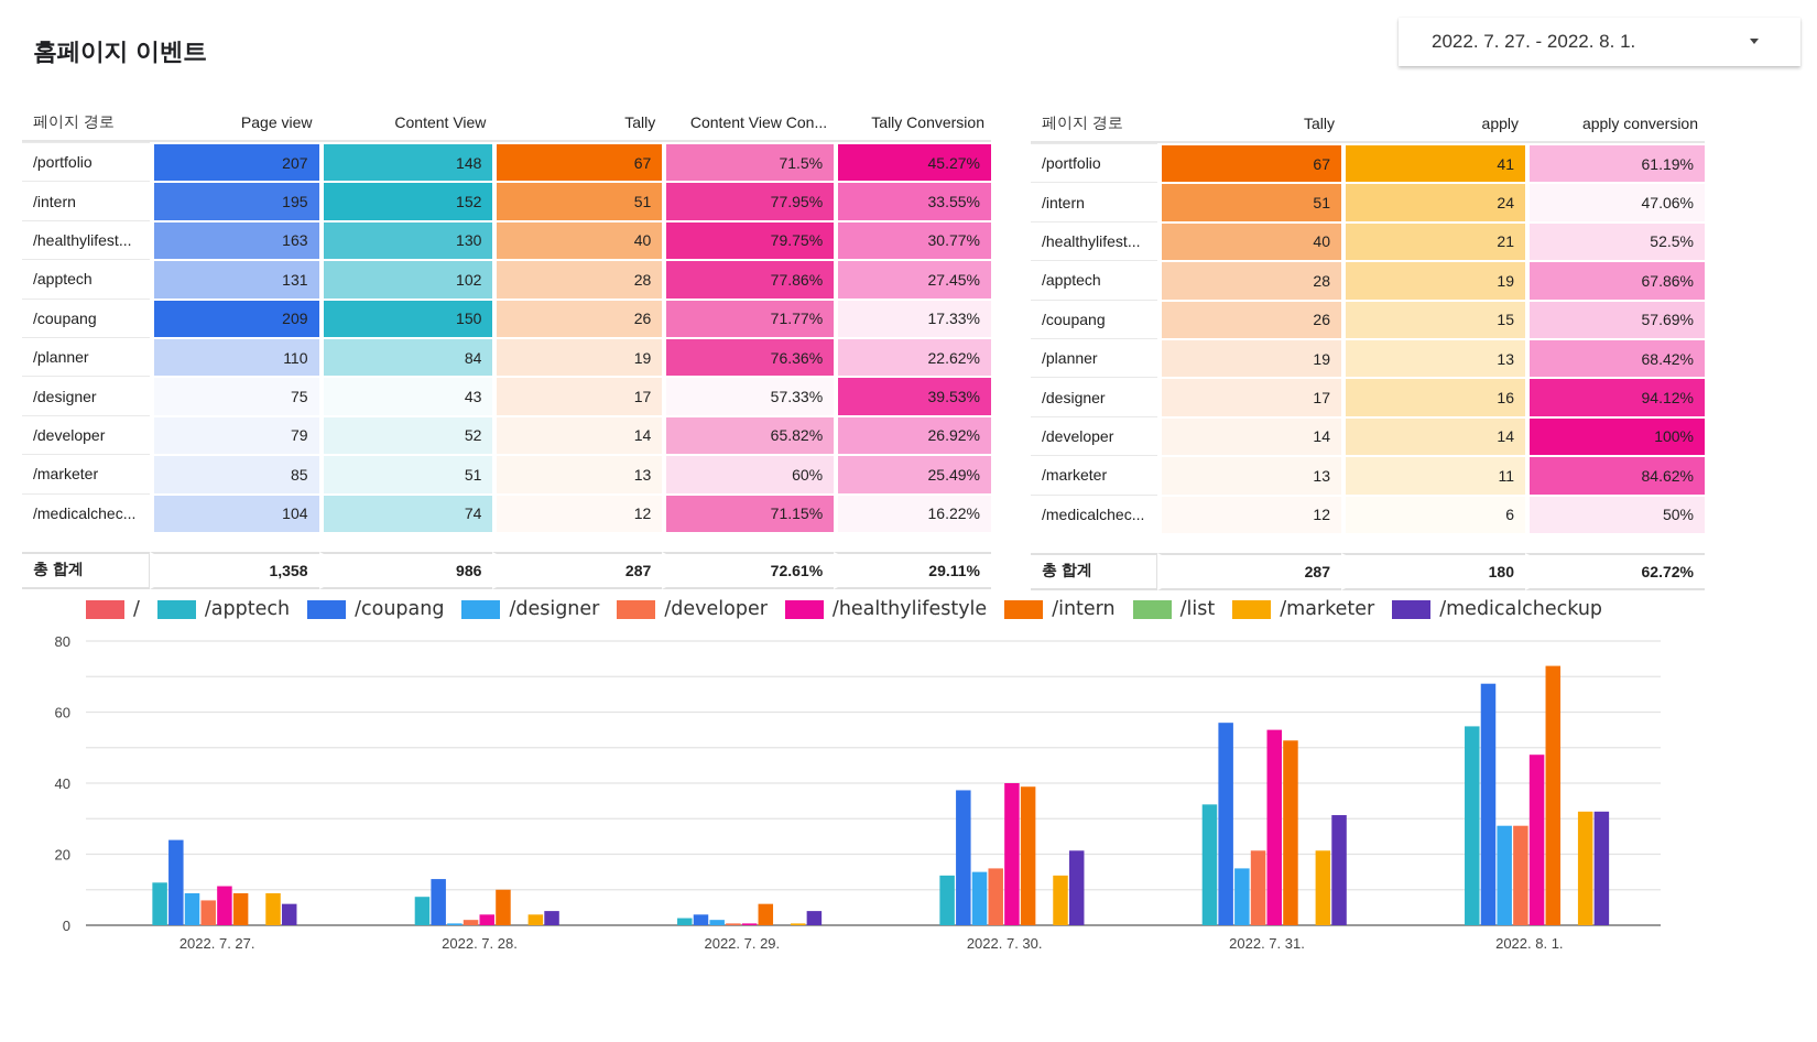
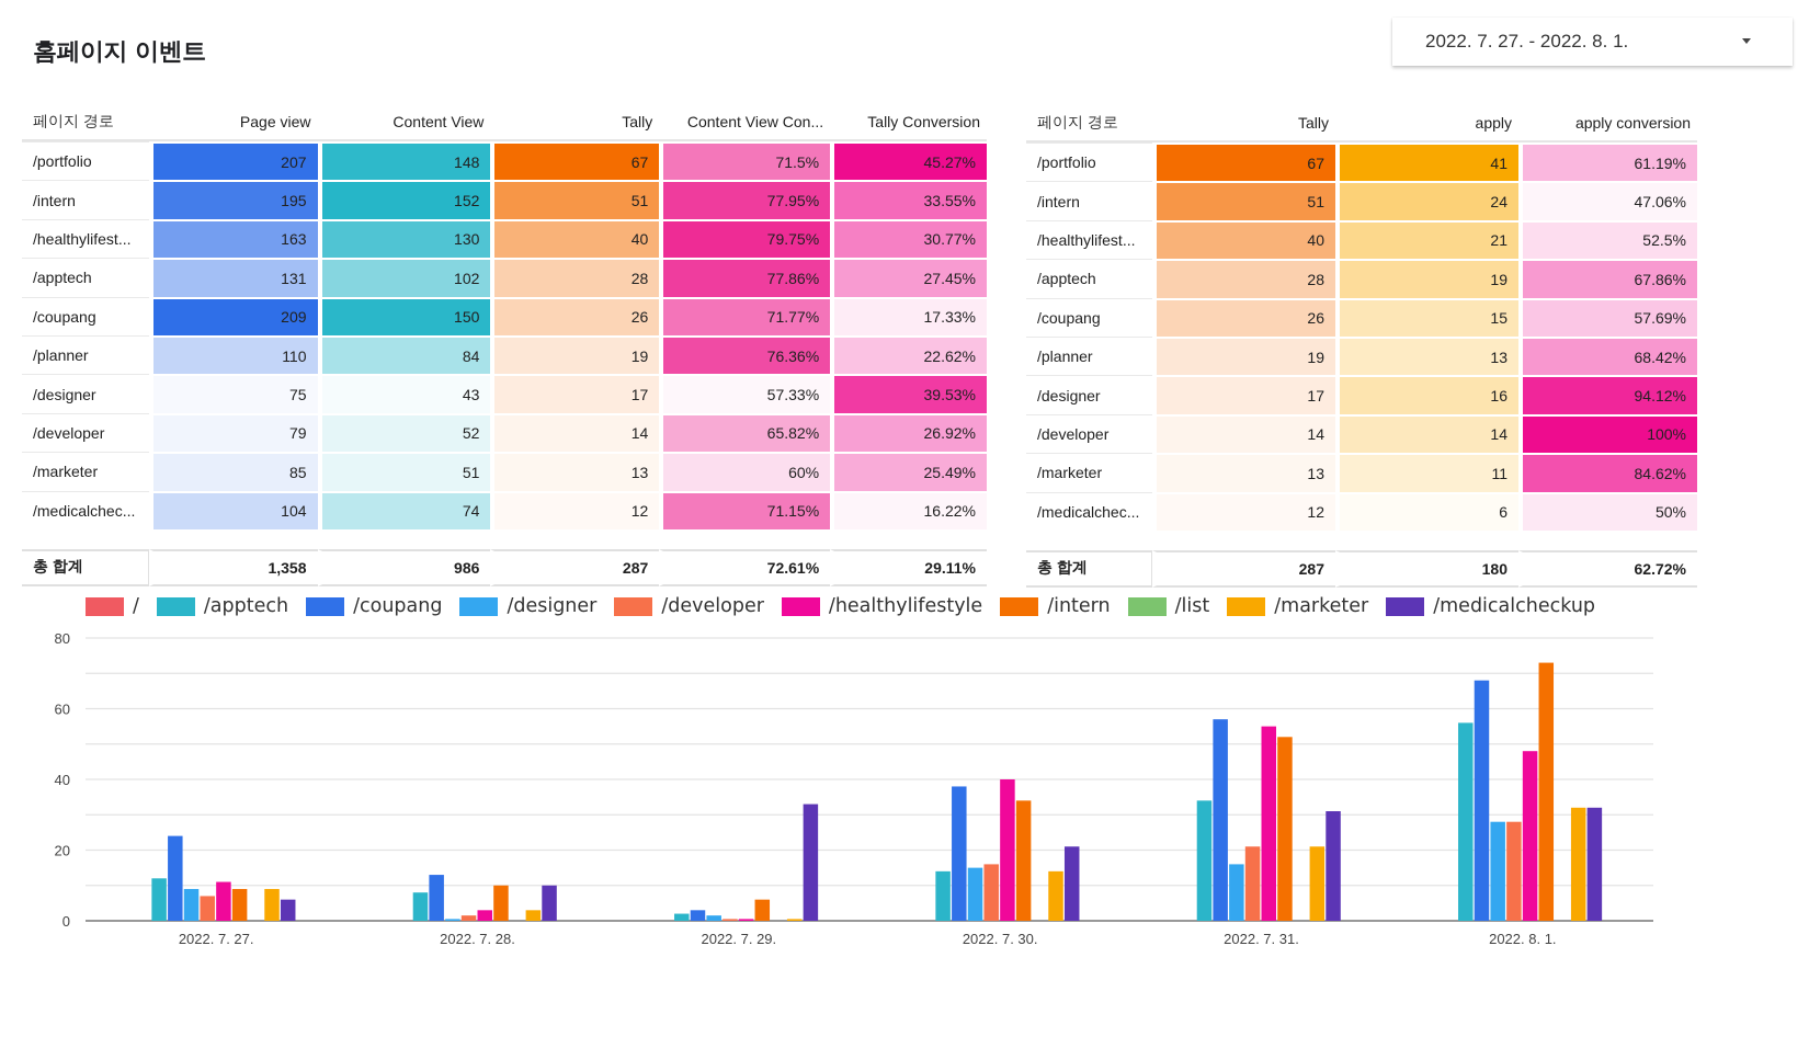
/medicalcheckup/2022. 7. 28.: 4 -> 10
/medicalcheckup/2022. 7. 29.: 4 -> 33
/intern/2022. 7. 30.: 39 -> 34
